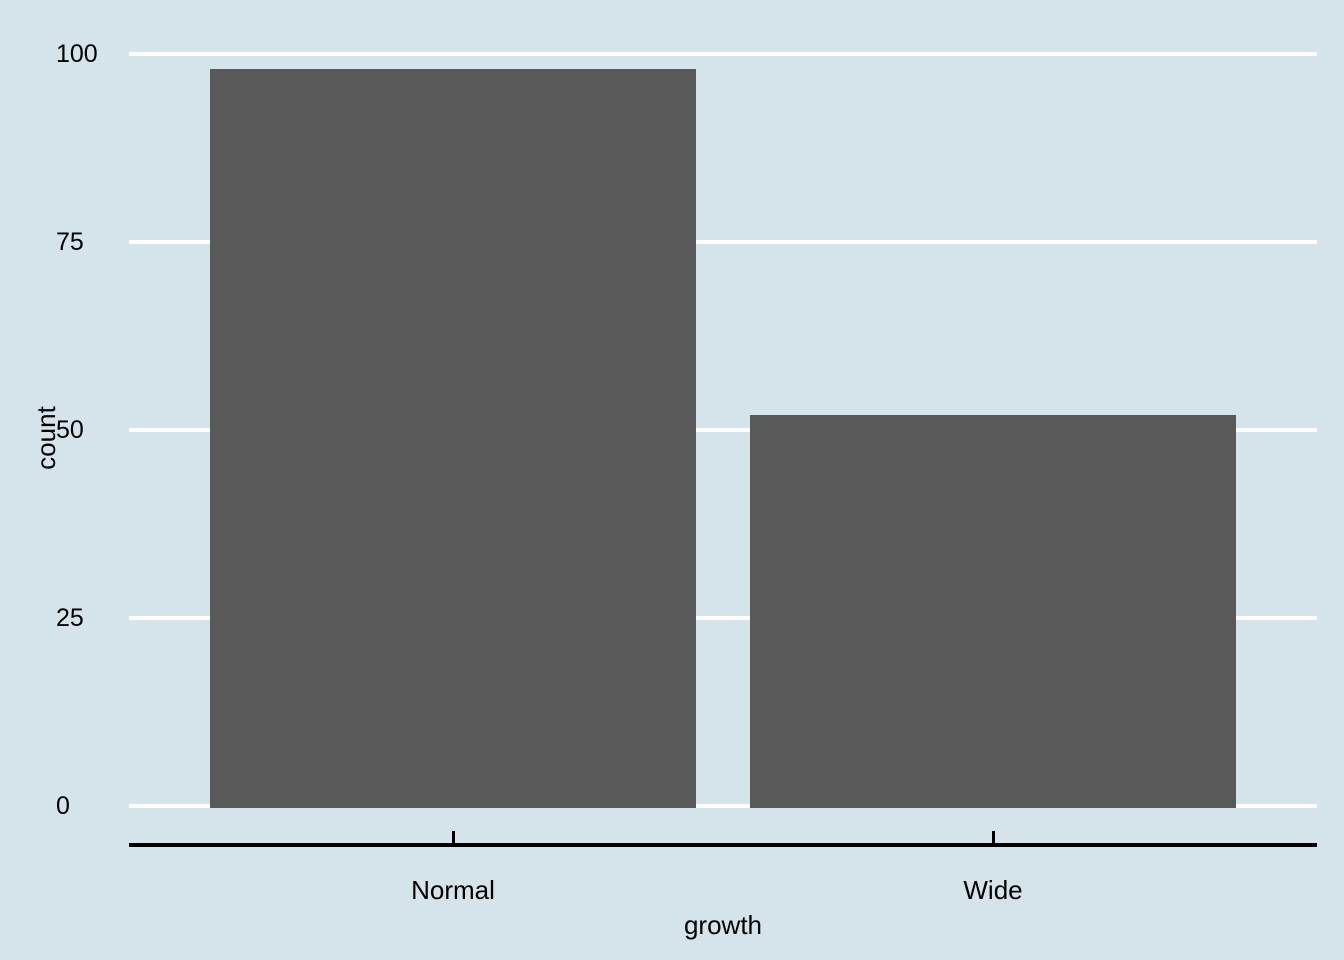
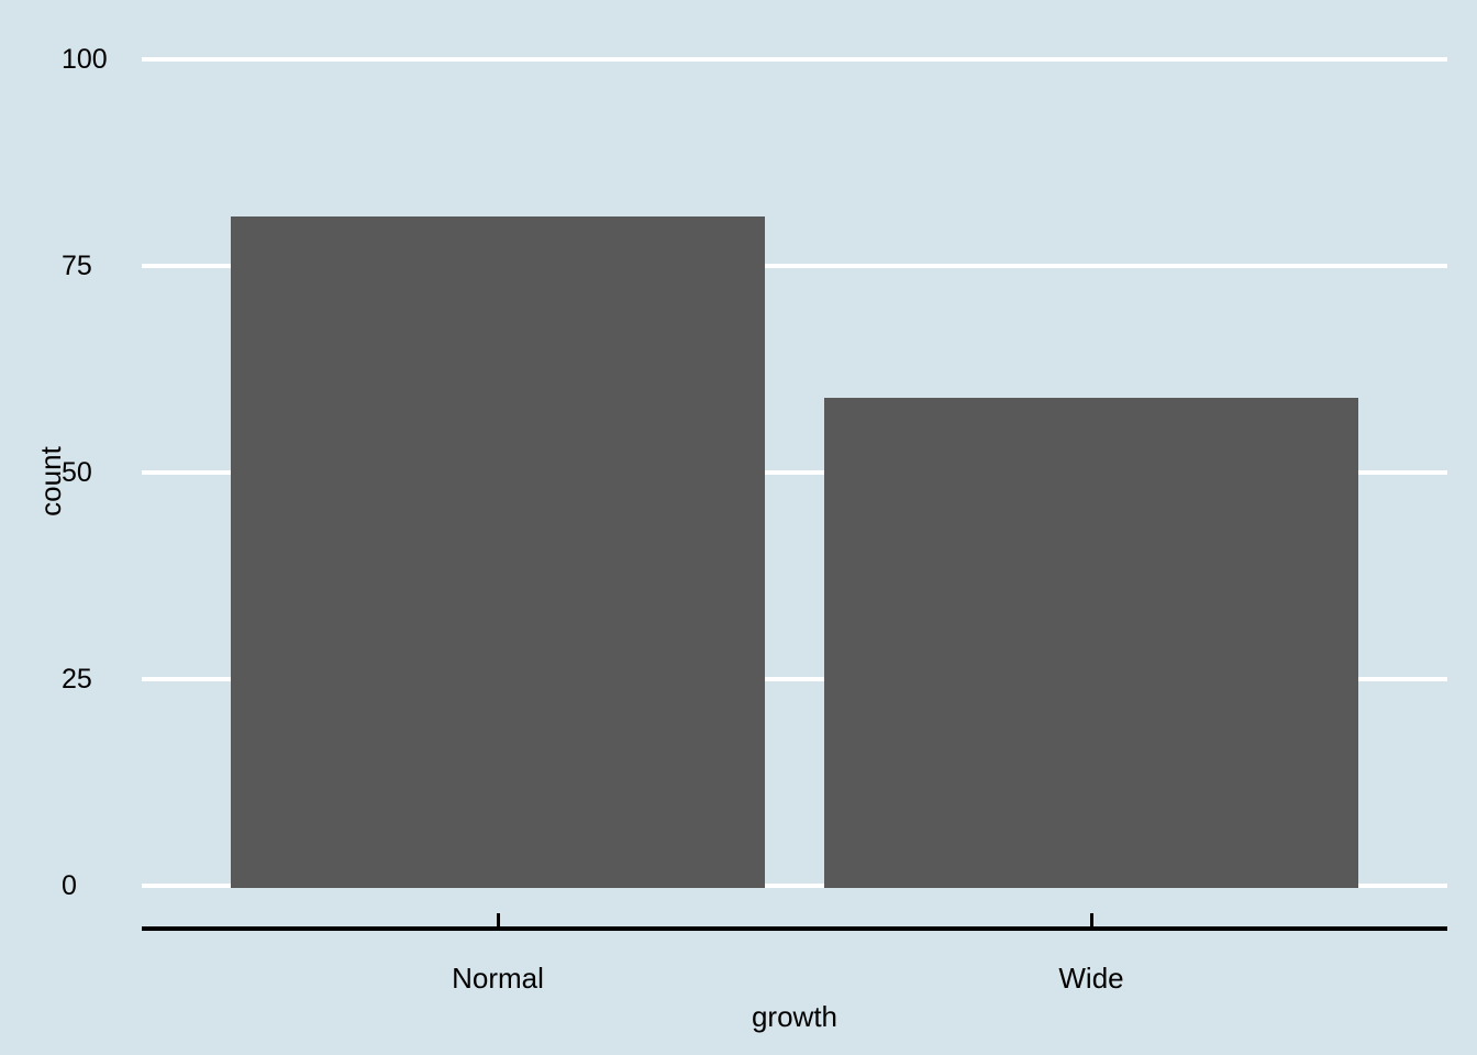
Normal: 98 -> 81
Wide: 52 -> 59
